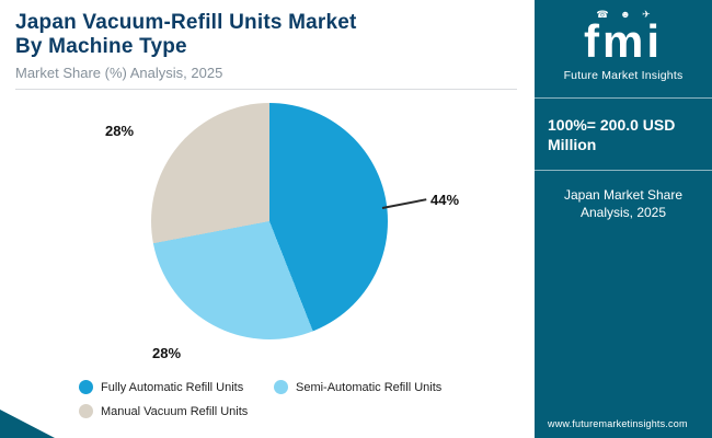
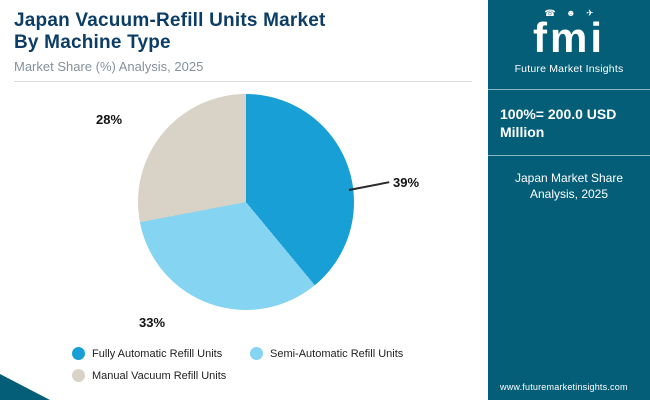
Fully Automatic Refill Units: 44% -> 39%
Semi-Automatic Refill Units: 28% -> 33%
